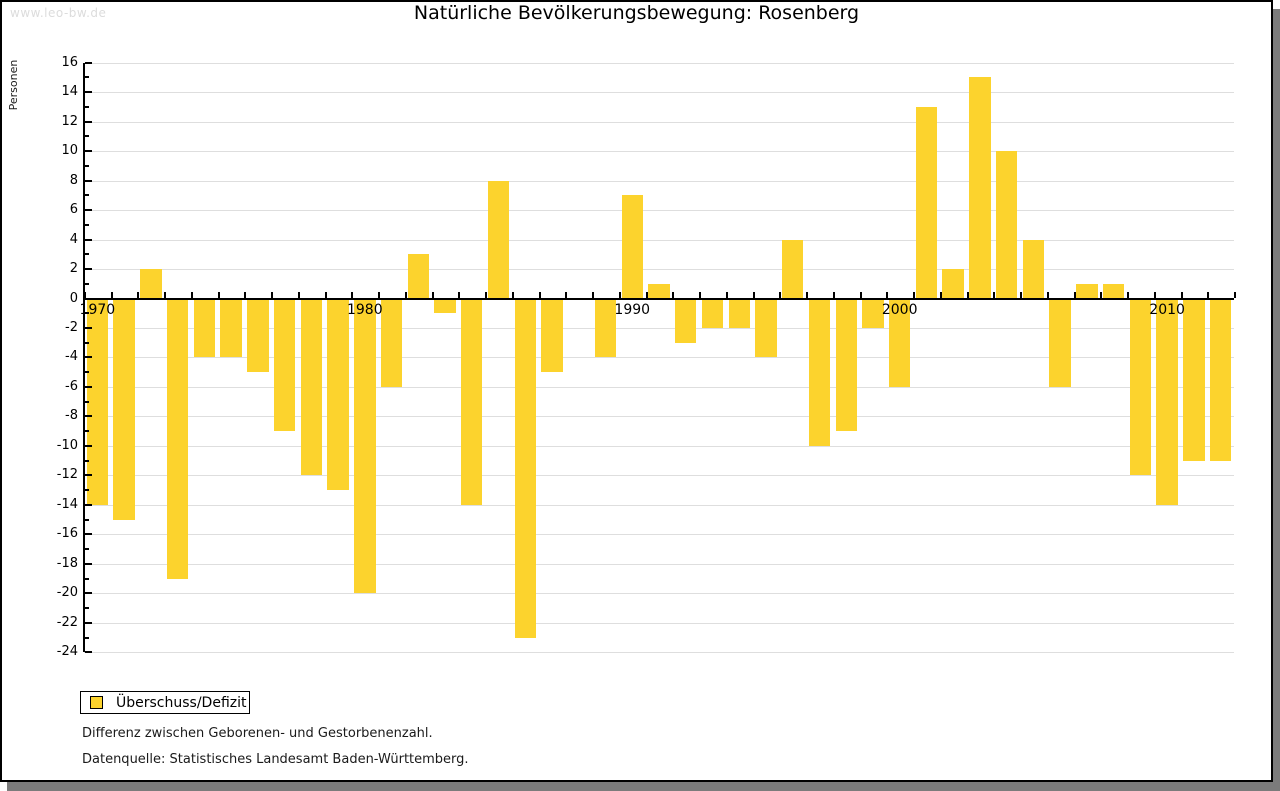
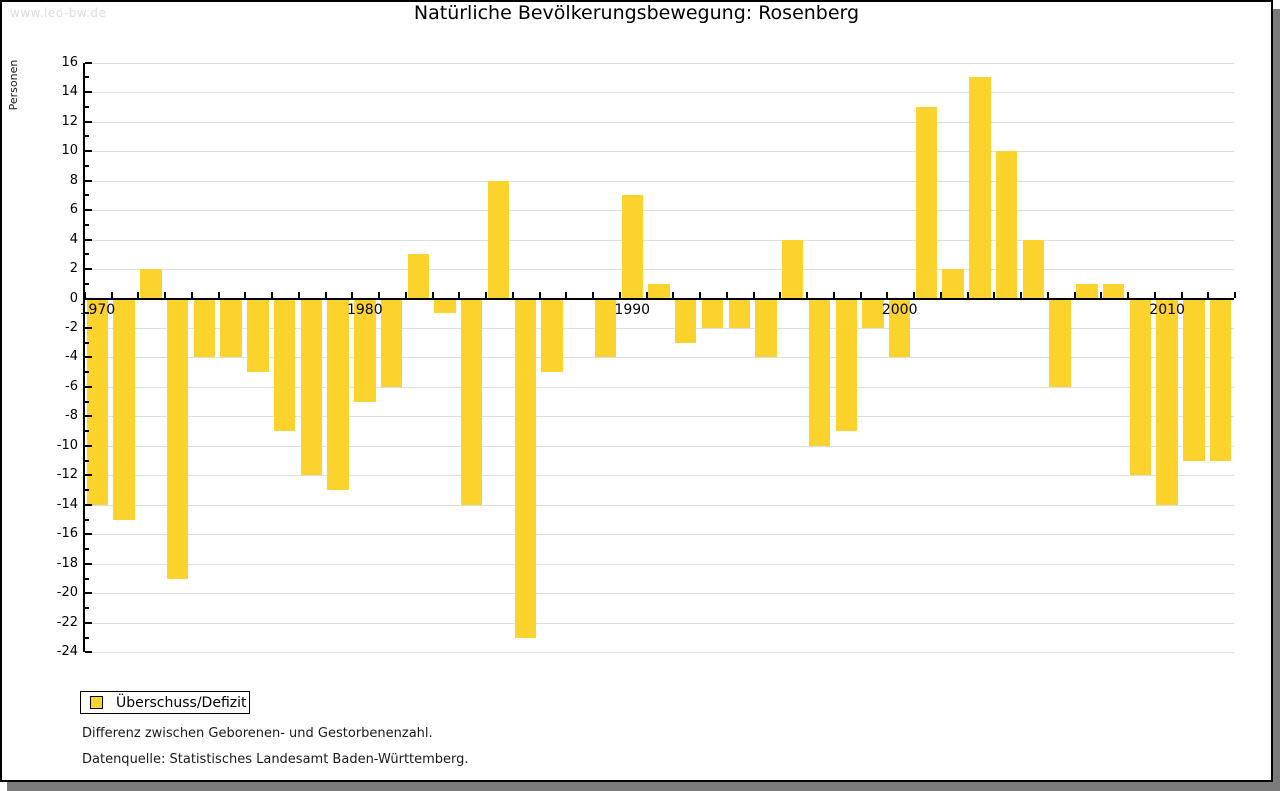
1980: -20 -> -7
2000: -6 -> -4
